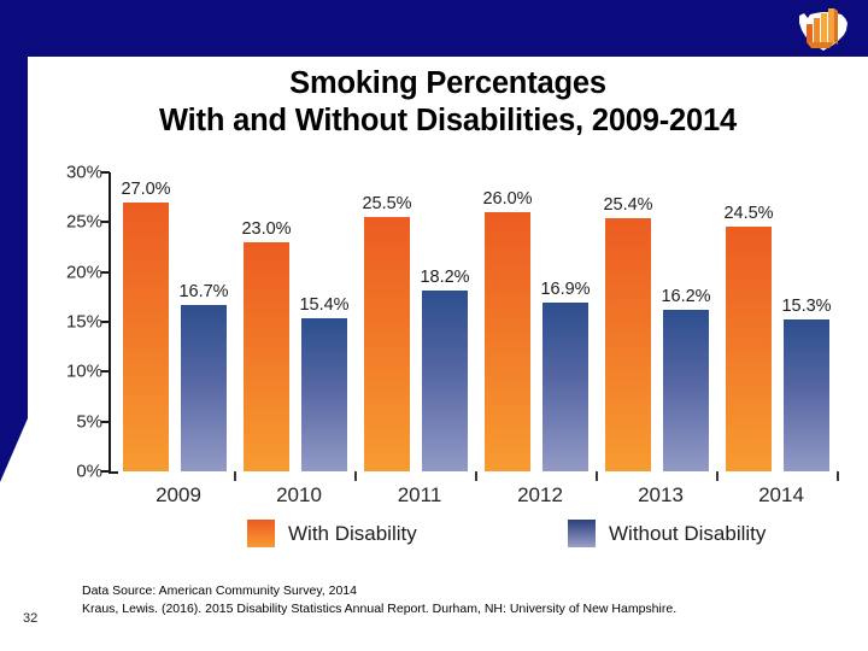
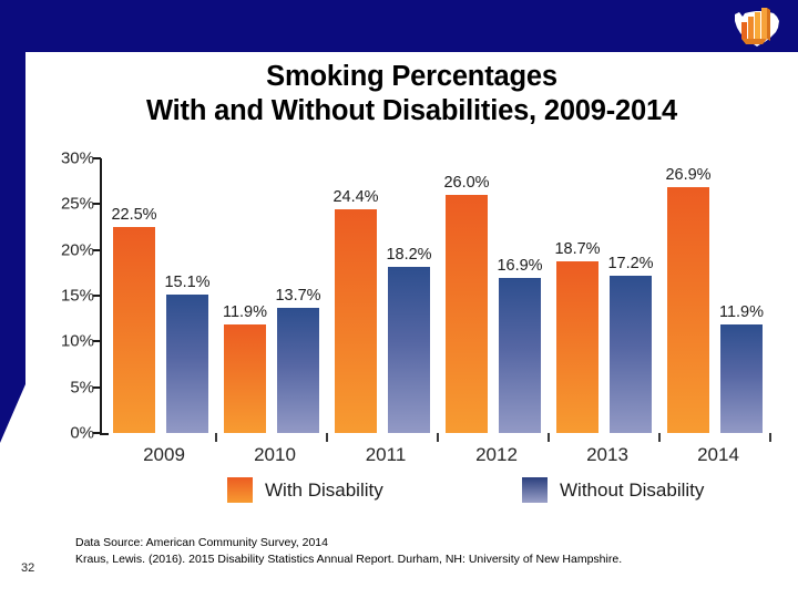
With Disability/2009: 27.0% -> 22.5%
Without Disability/2009: 16.7% -> 15.1%
With Disability/2010: 23.0% -> 11.9%
Without Disability/2010: 15.4% -> 13.7%
With Disability/2011: 25.5% -> 24.4%
With Disability/2013: 25.4% -> 18.7%
Without Disability/2013: 16.2% -> 17.2%
With Disability/2014: 24.5% -> 26.9%
Without Disability/2014: 15.3% -> 11.9%
